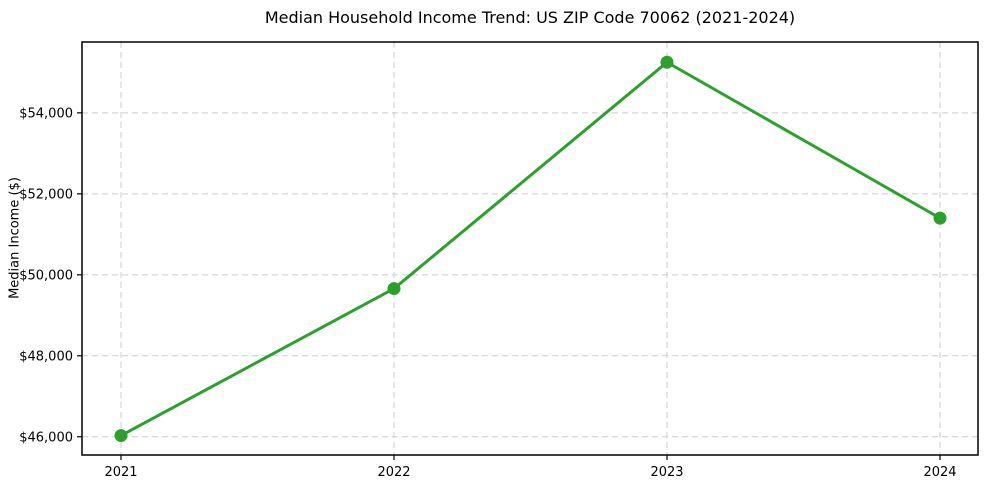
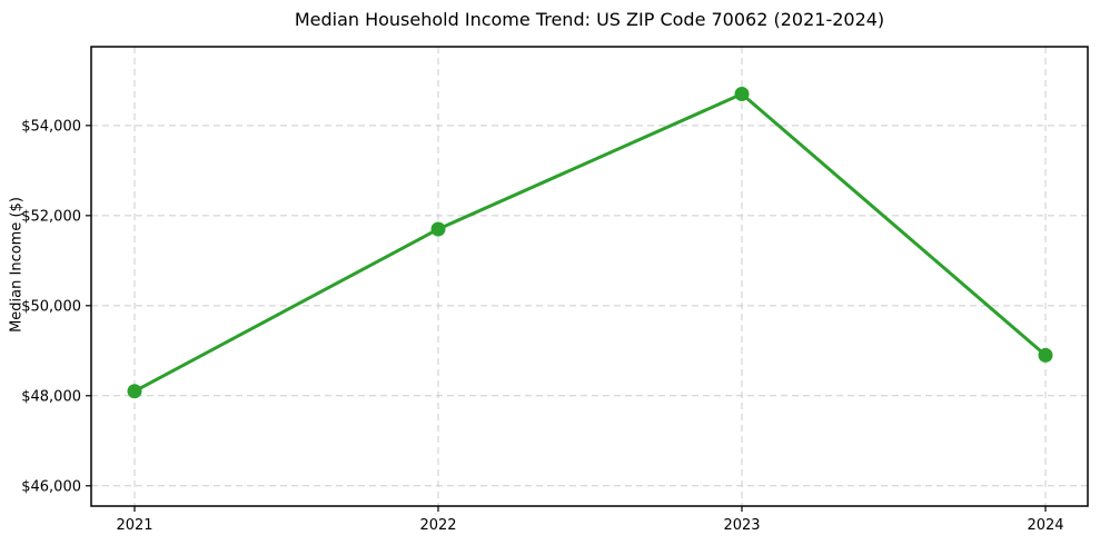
2021: $46000 -> $48100
2022: $49700 -> $51700
2023: $55200 -> $54700
2024: $51400 -> $48900
